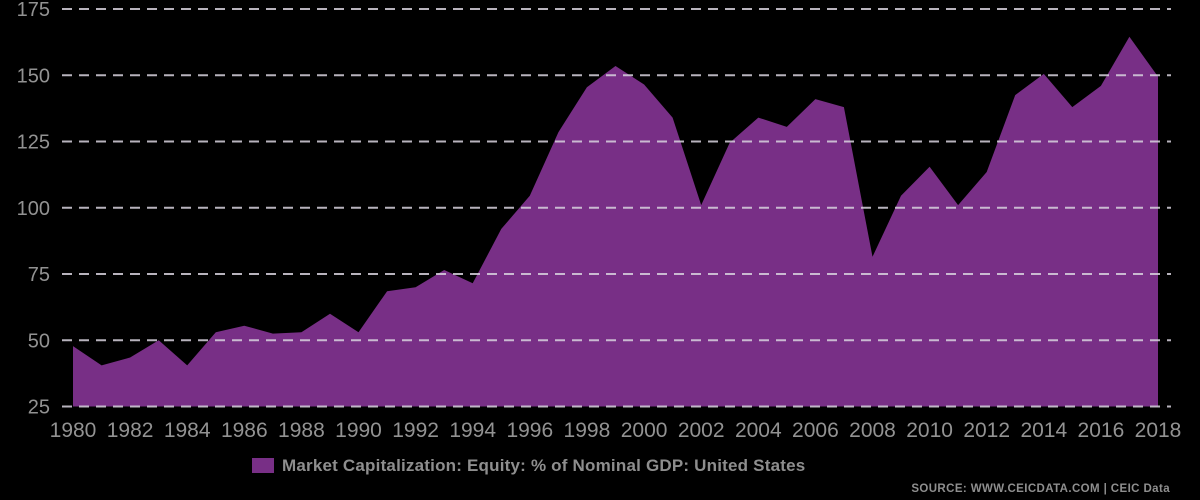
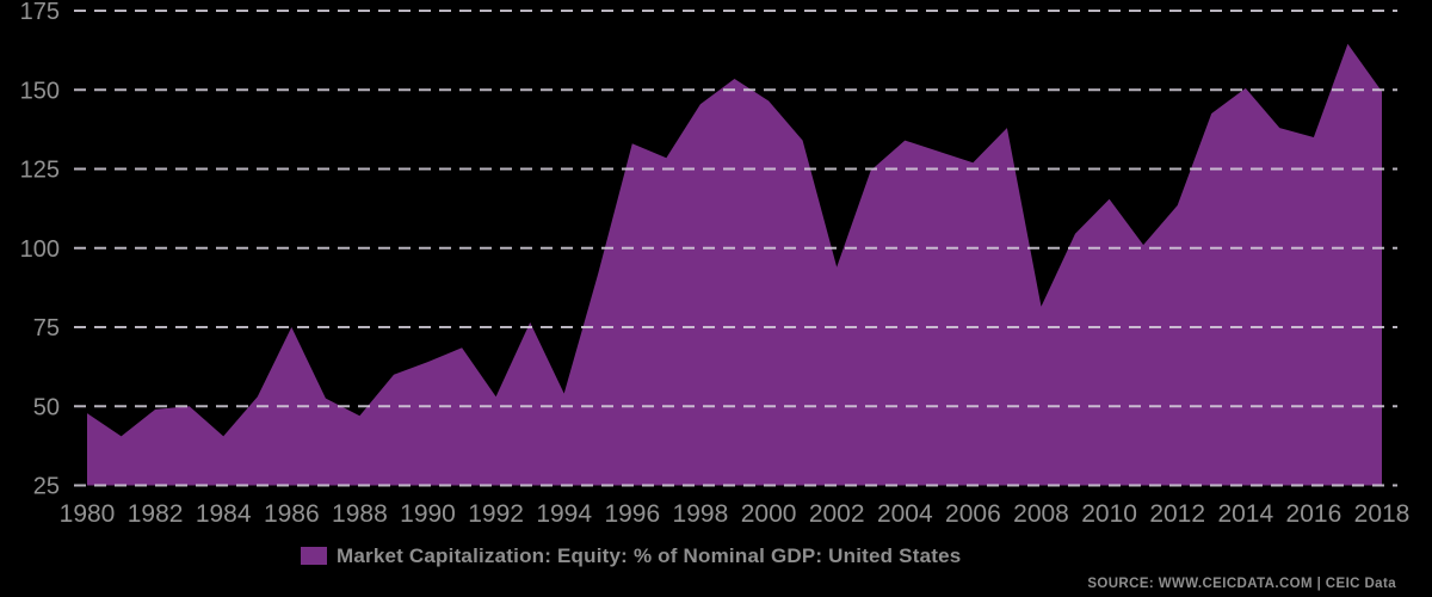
1982: 44 -> 49
1986: 56 -> 75
1988: 53 -> 47
1990: 53 -> 64
1992: 70 -> 53
1994: 72 -> 54
1996: 104 -> 133
2002: 101 -> 94
2006: 141 -> 127
2016: 146 -> 135
